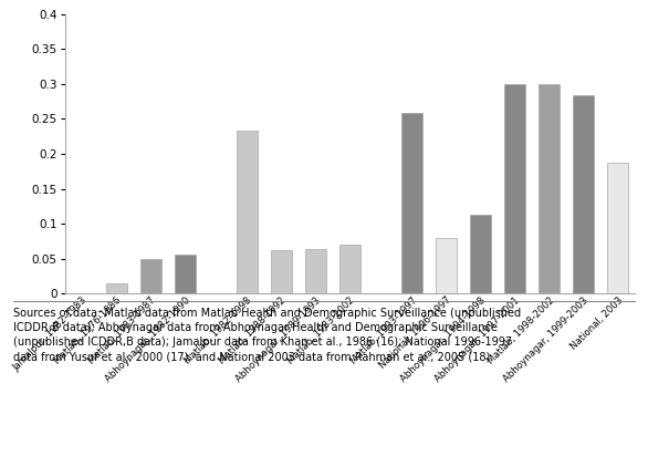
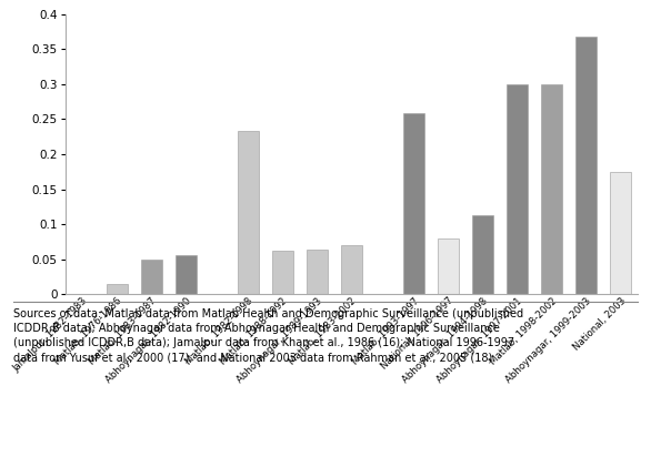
Abhoynagar, 1999-2003: 0.284 -> 0.367
National, 2003: 0.188 -> 0.175
